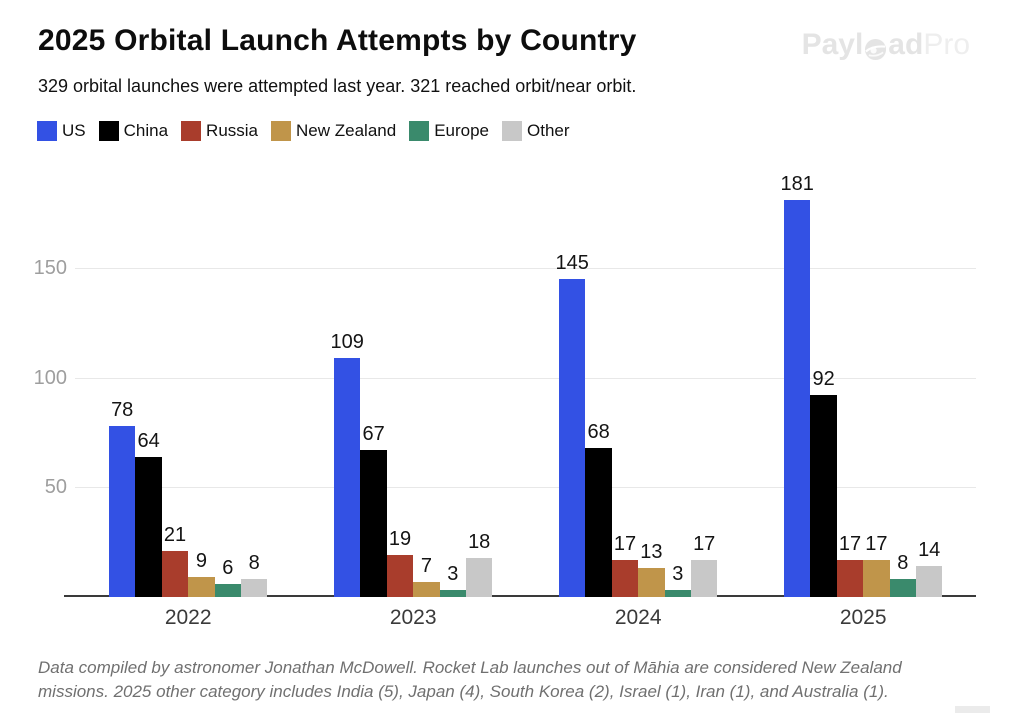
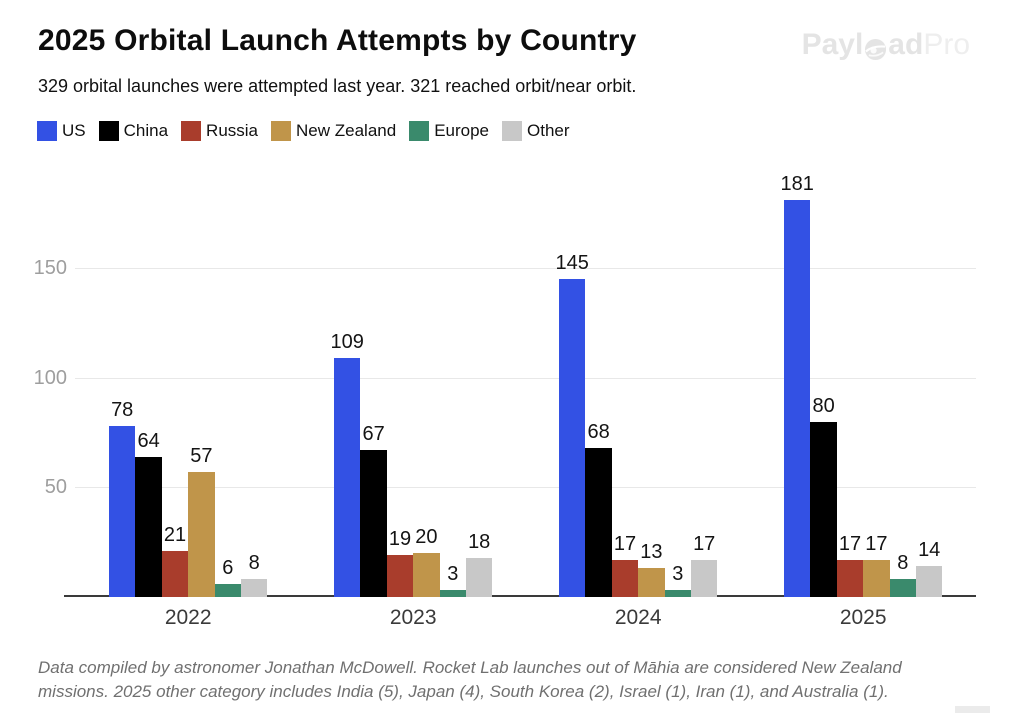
New Zealand/2022: 9 -> 57
New Zealand/2023: 7 -> 20
China/2025: 92 -> 80
